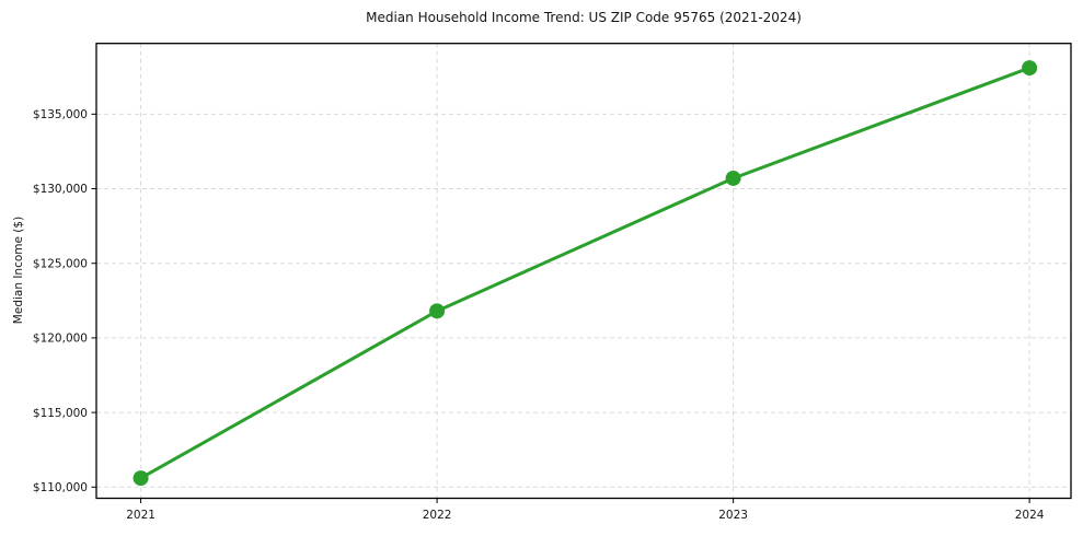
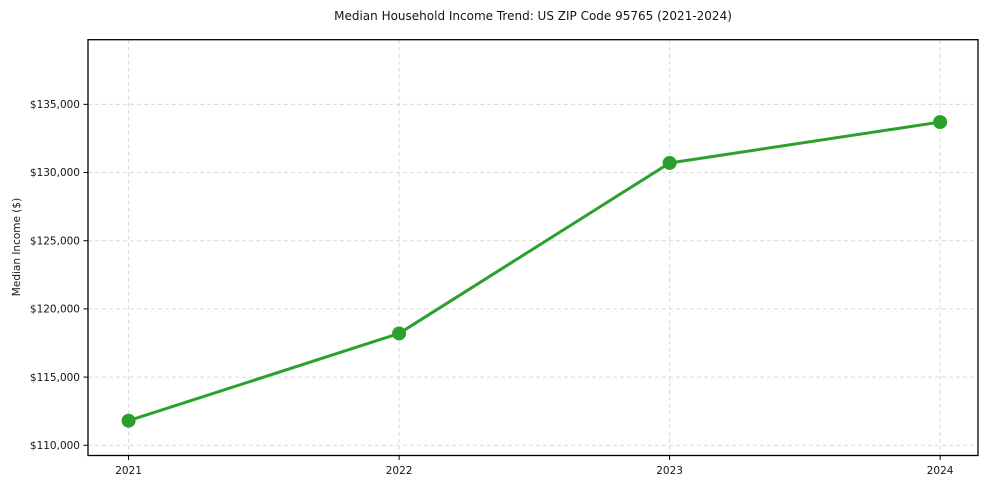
2021: $110600 -> $111800
2022: $121800 -> $118200
2024: $138100 -> $133700
